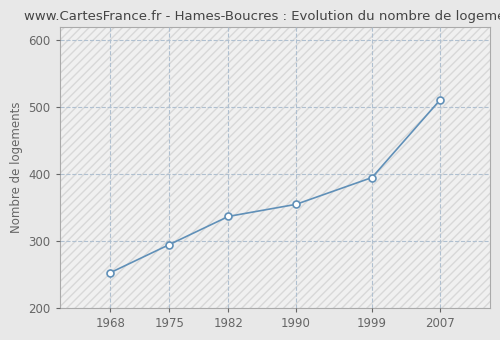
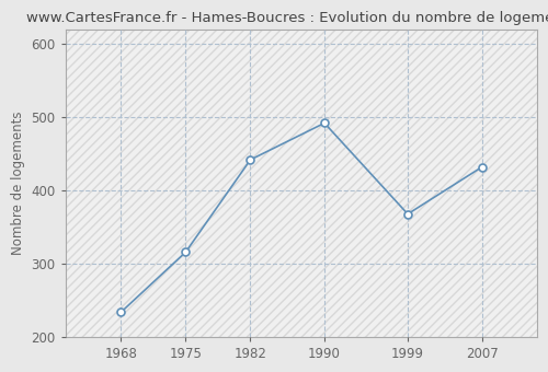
1968: 253 -> 234
1975: 295 -> 316
1982: 337 -> 442
1990: 355 -> 492
1999: 395 -> 368
2007: 510 -> 432
